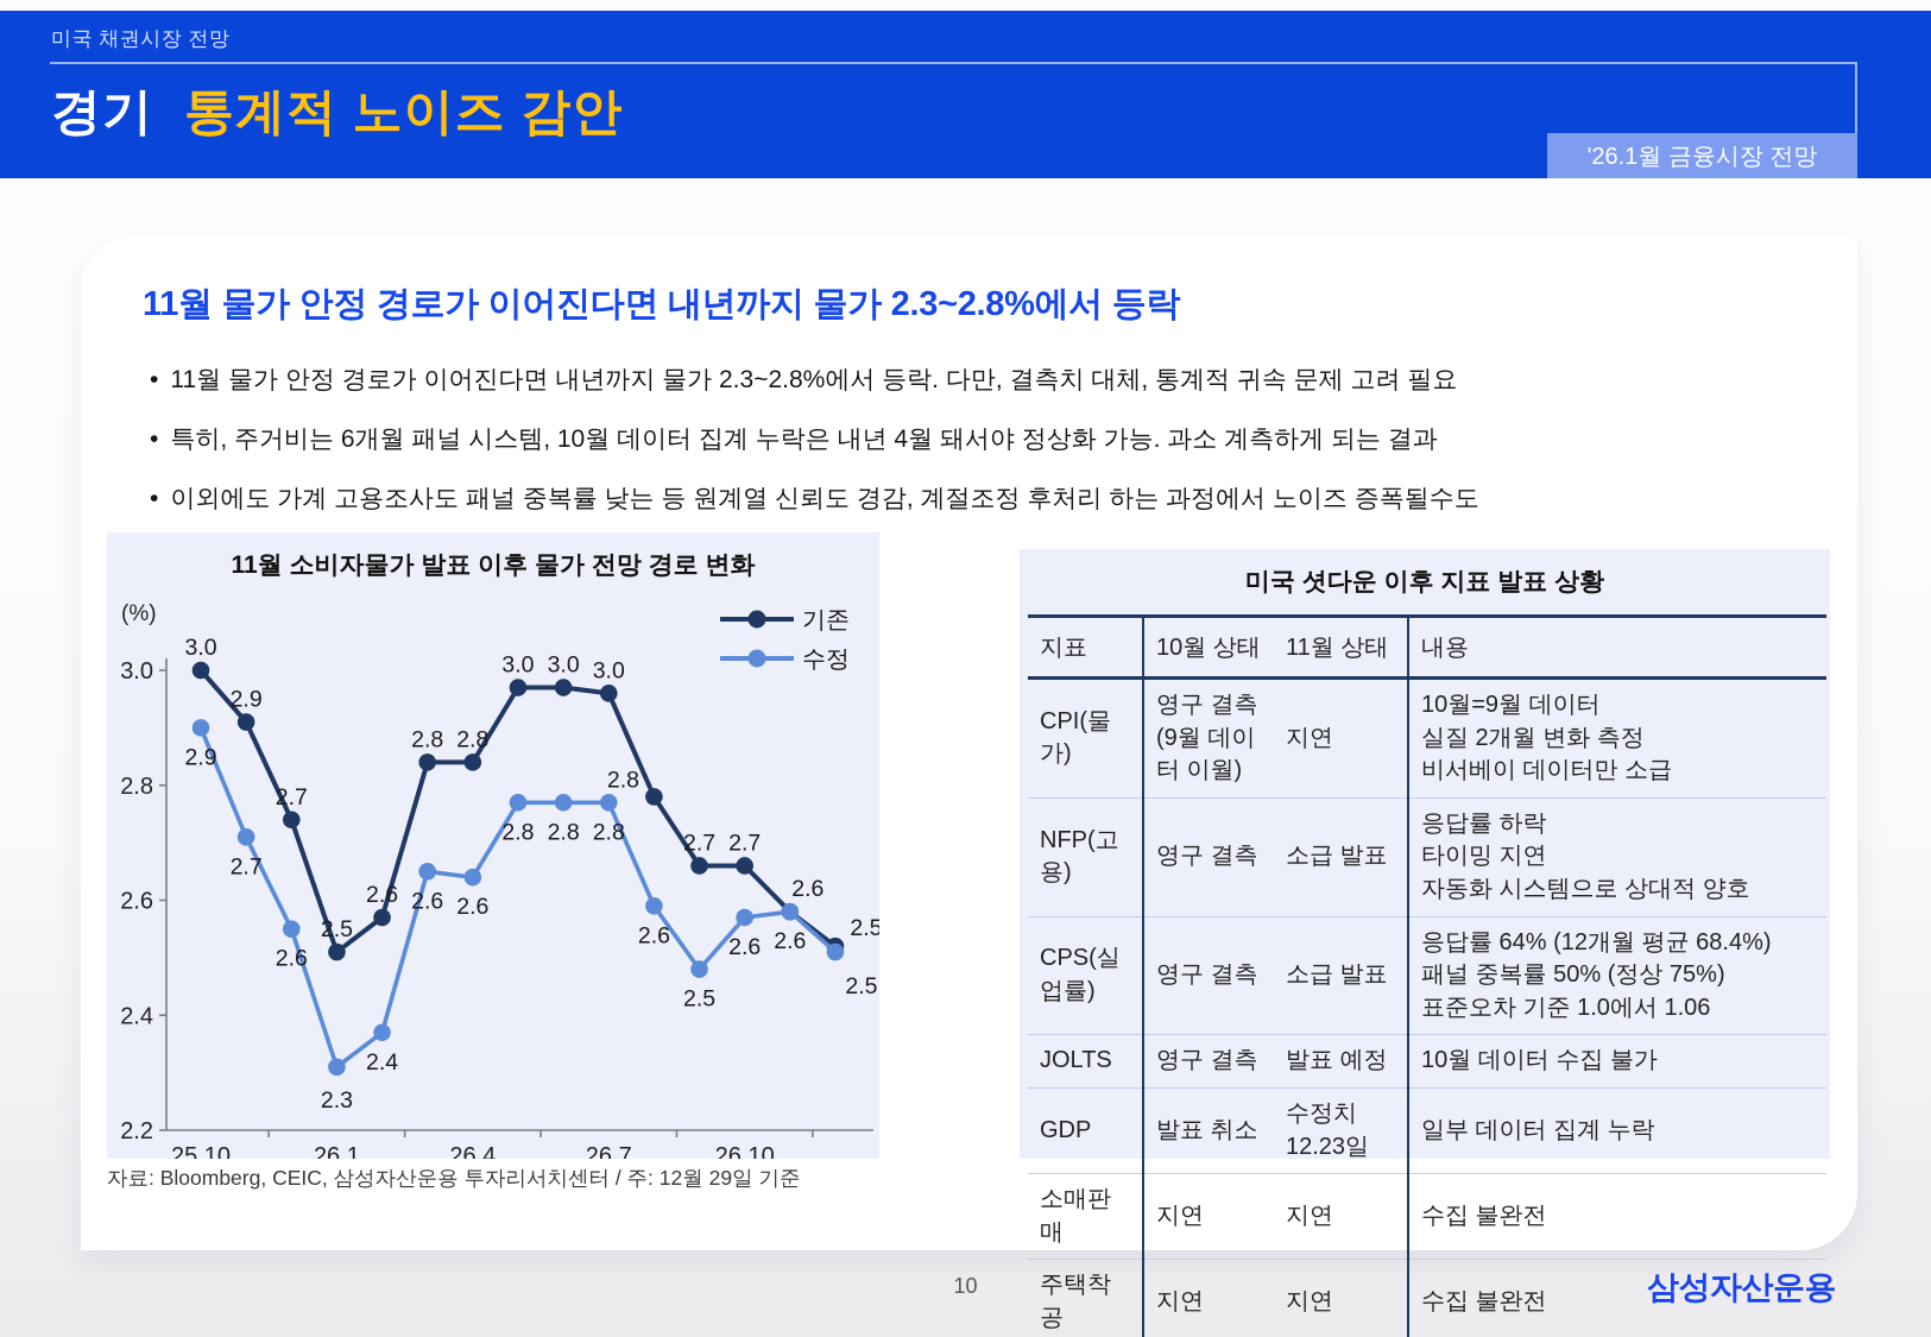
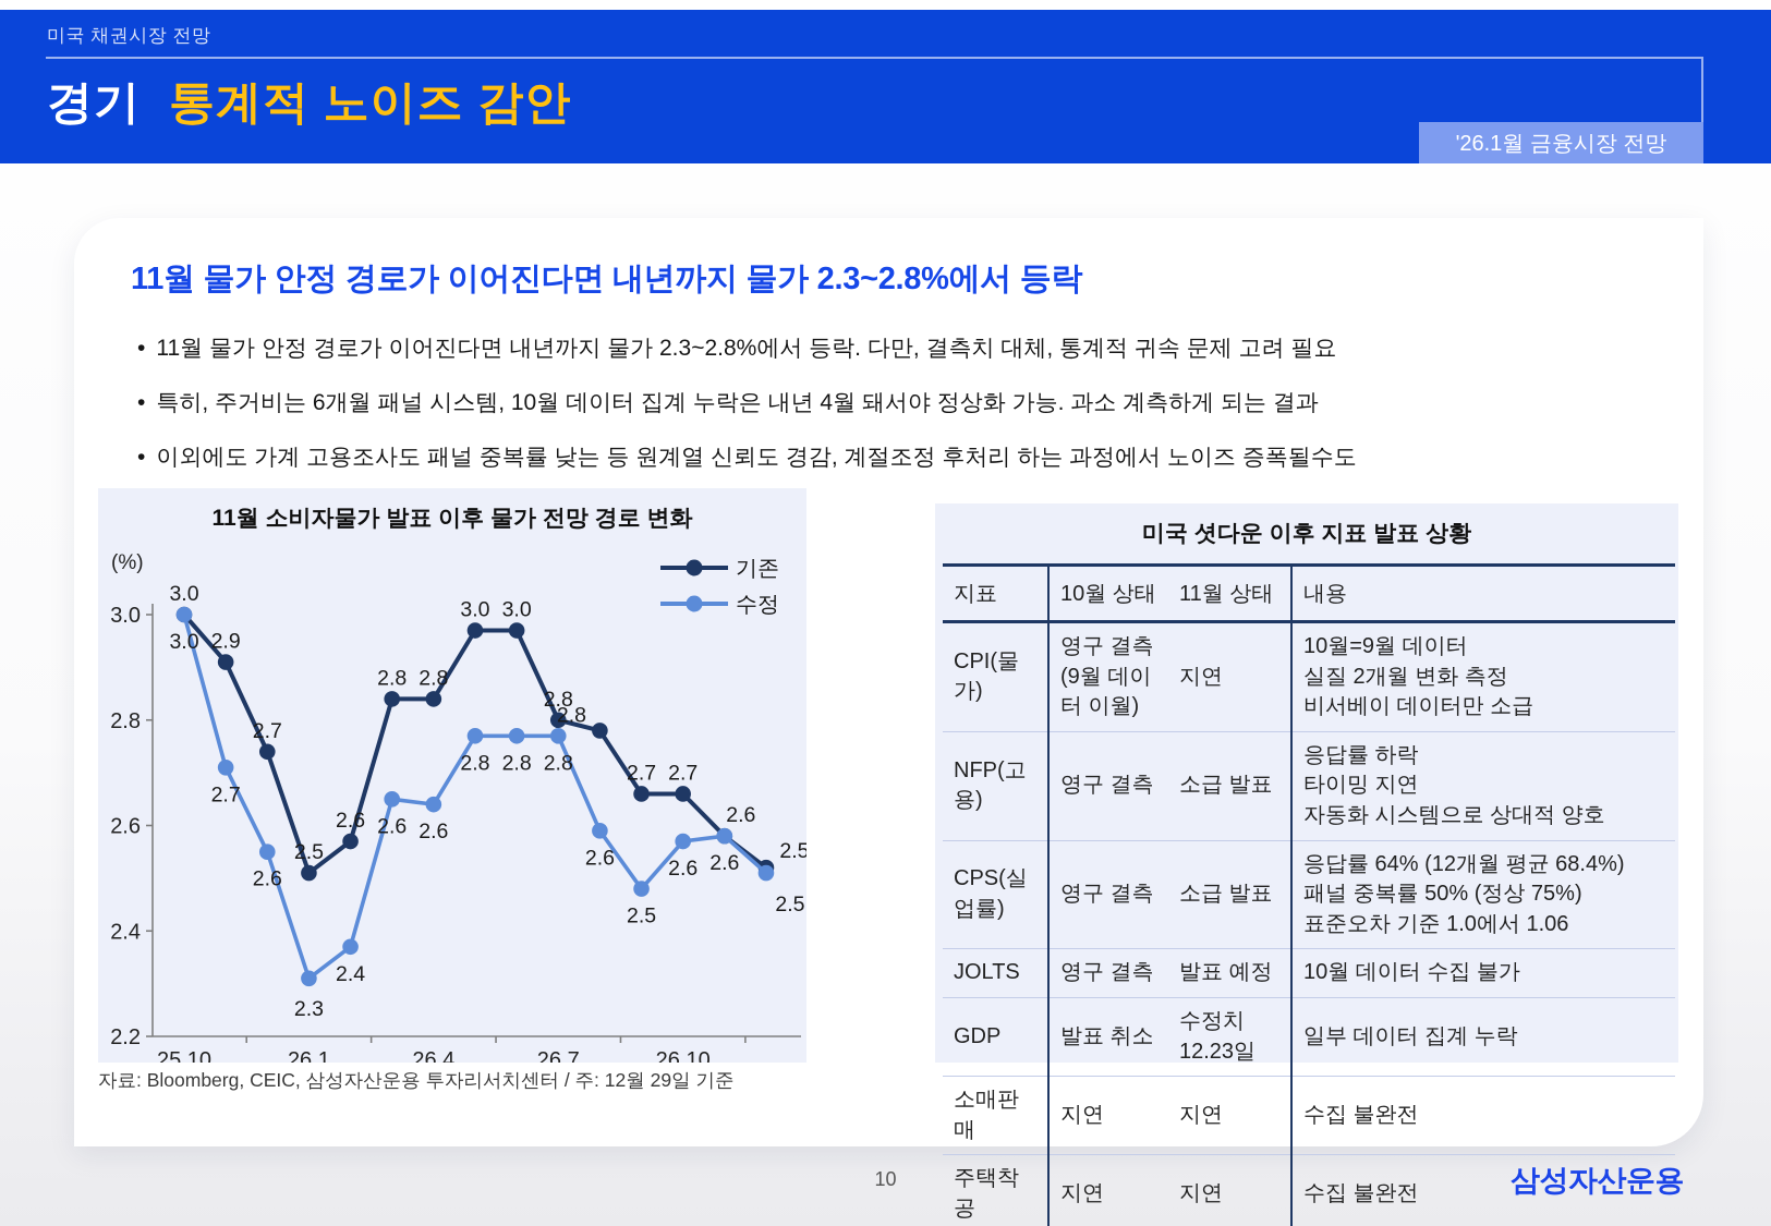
수정/25.10: 2.9 -> 3.0
기존/26.7: 3.0 -> 2.8
